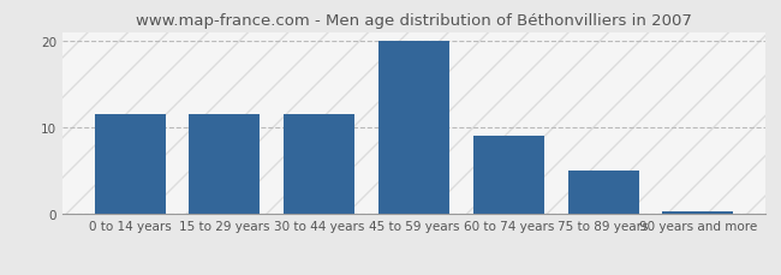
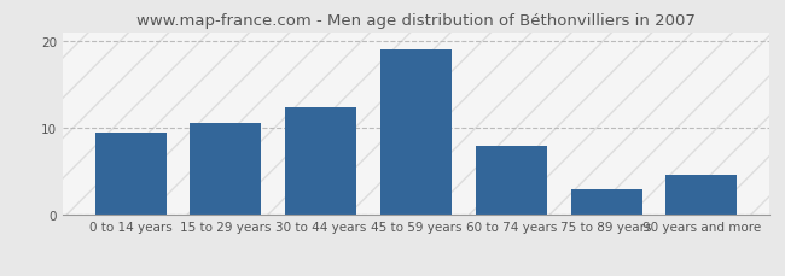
0 to 14 years: 11.5 -> 9.4
15 to 29 years: 11.5 -> 10.6
30 to 44 years: 11.5 -> 12.4
45 to 59 years: 20.0 -> 19.0
60 to 74 years: 9.0 -> 8.0
75 to 89 years: 5.0 -> 3.0
90 years and more: 0.3 -> 4.6
